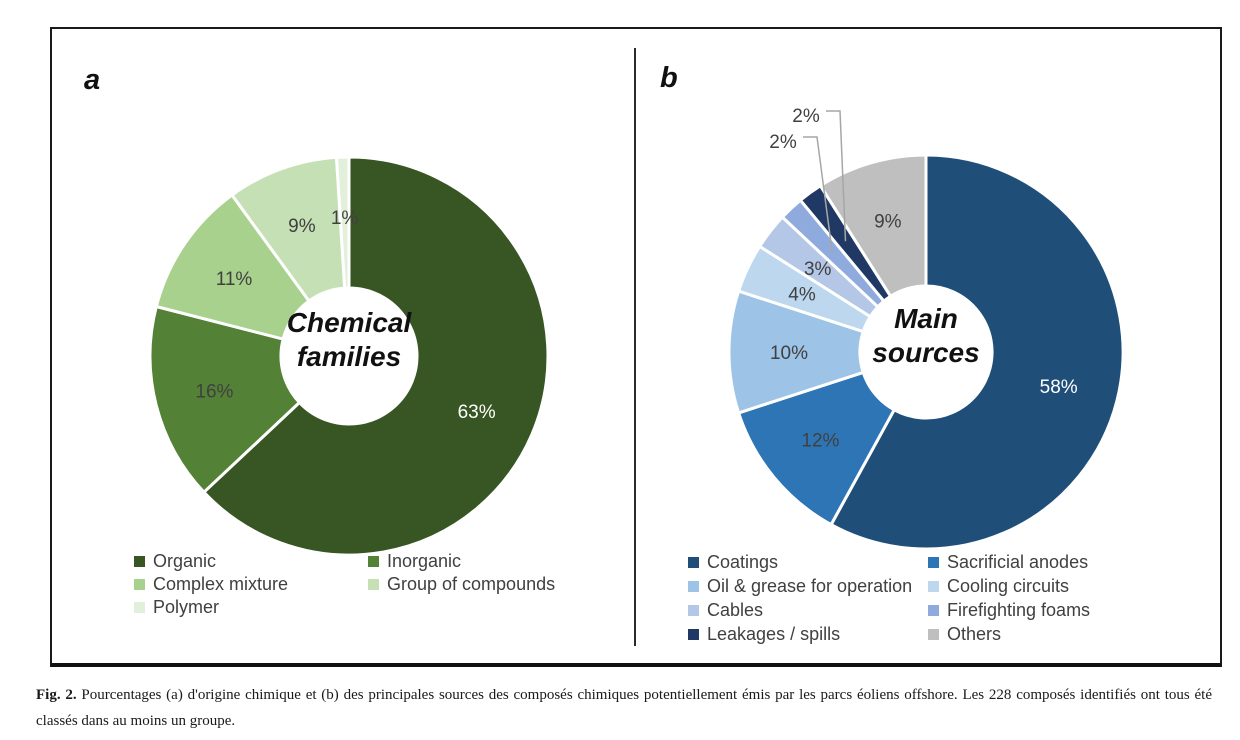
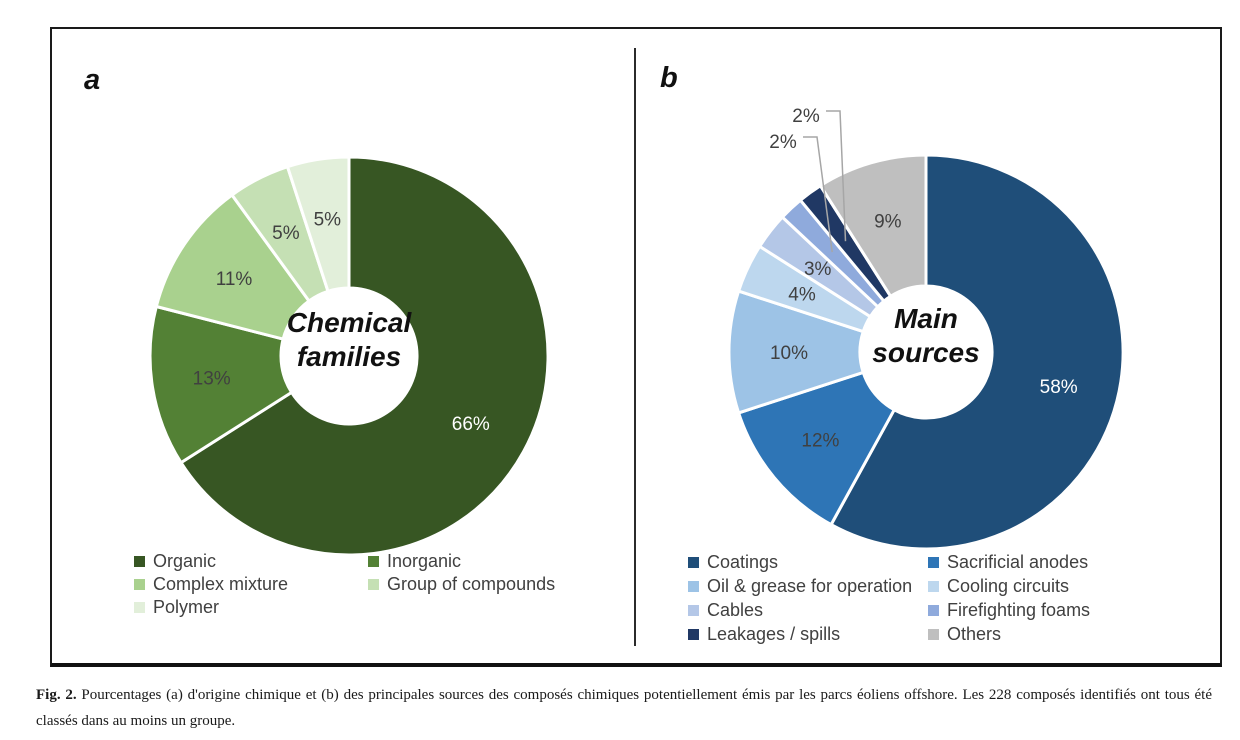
Chemical families/Organic: 63% -> 66%
Chemical families/Inorganic: 16% -> 13%
Chemical families/Group of compounds: 9% -> 5%
Chemical families/Polymer: 1% -> 5%
